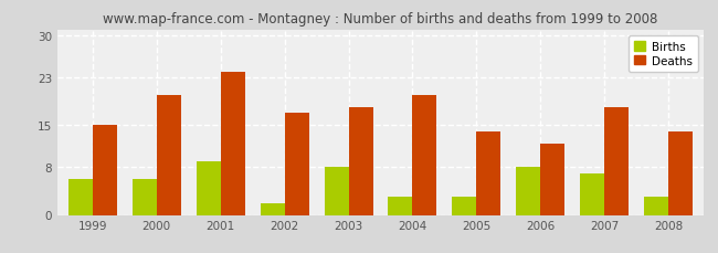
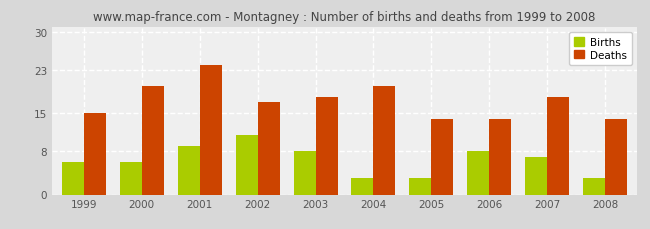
Births/2002: 2 -> 11
Deaths/2006: 12 -> 14
